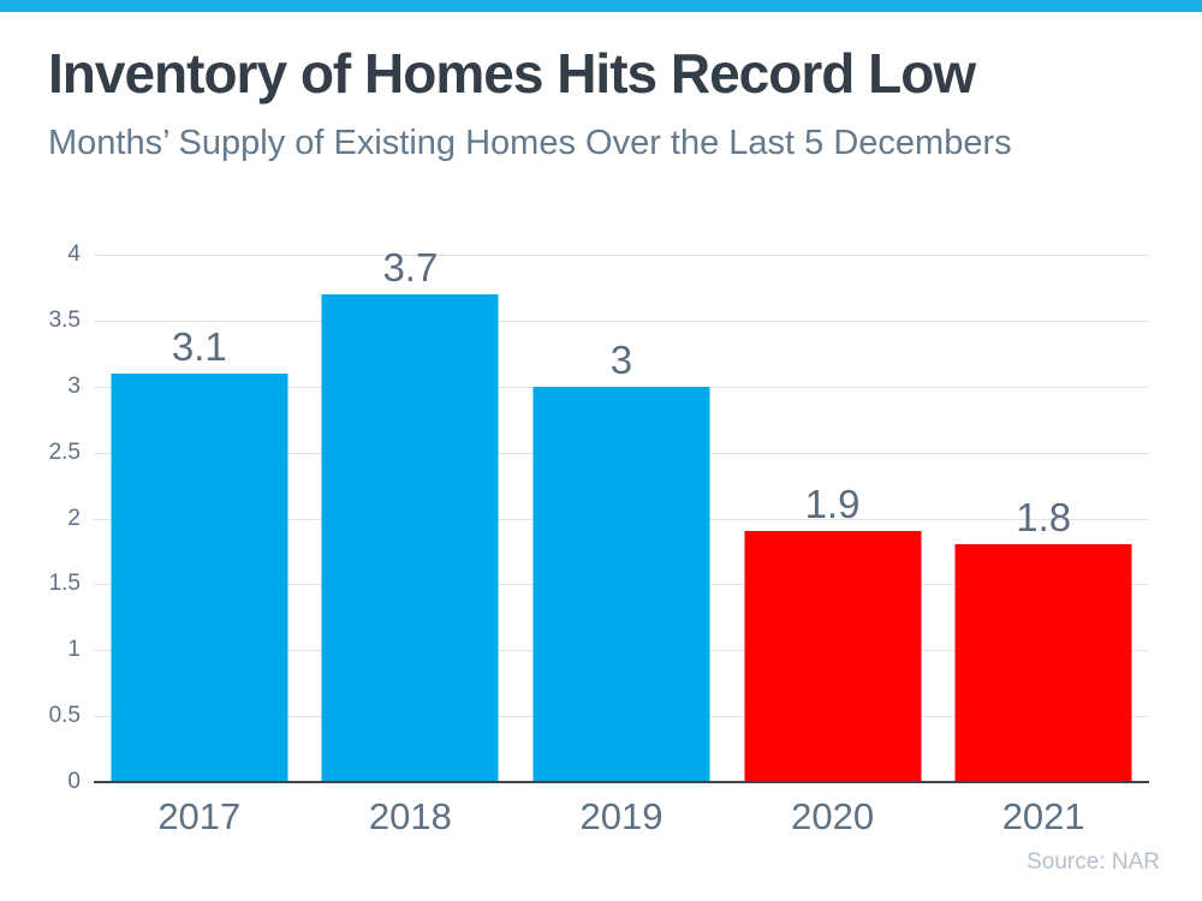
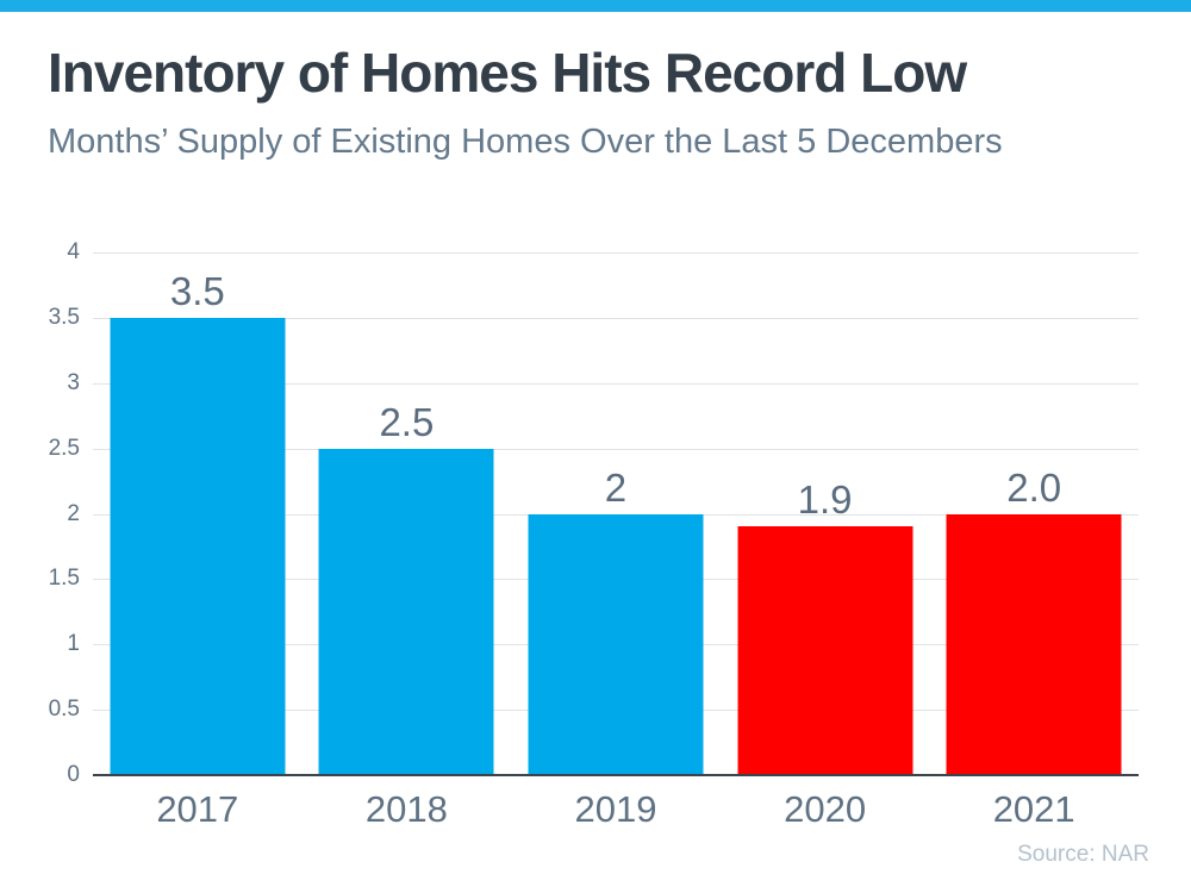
2017: 3.1 -> 3.5
2018: 3.7 -> 2.5
2019: 3 -> 2
2021: 1.8 -> 2.0
